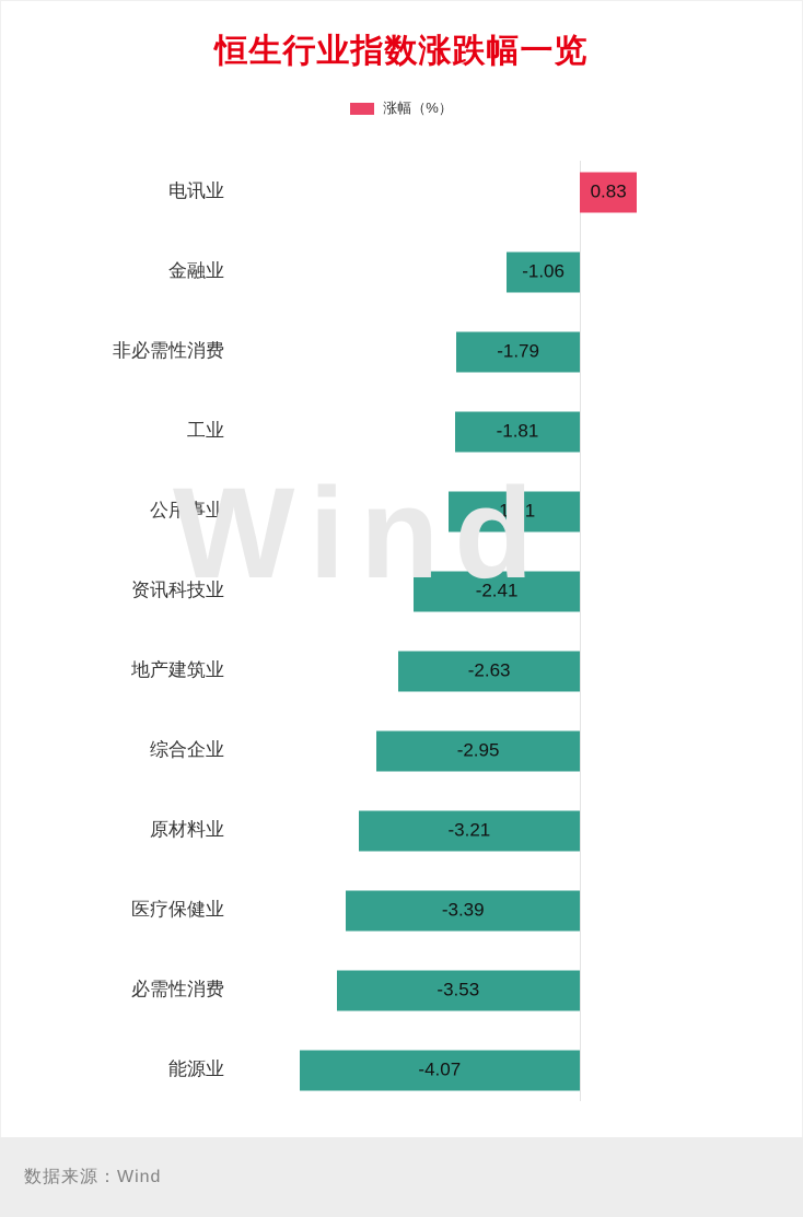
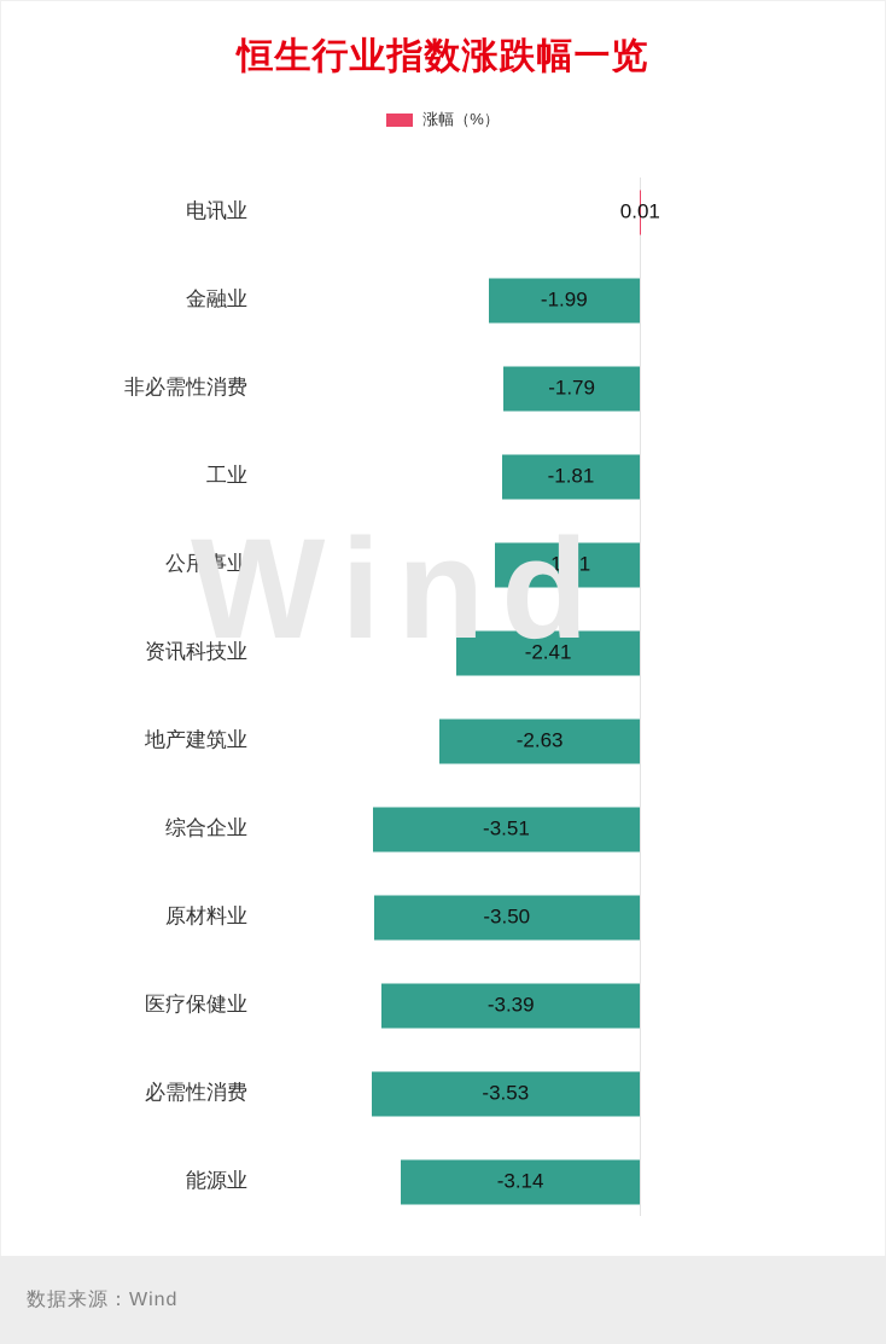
电讯业: 0.83 -> 0.01
金融业: -1.06 -> -1.99
综合企业: -2.95 -> -3.51
原材料业: -3.21 -> -3.50
能源业: -4.07 -> -3.14
